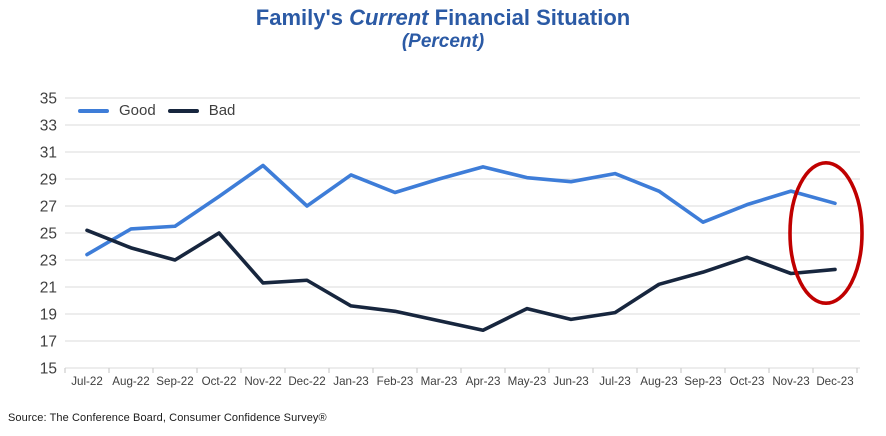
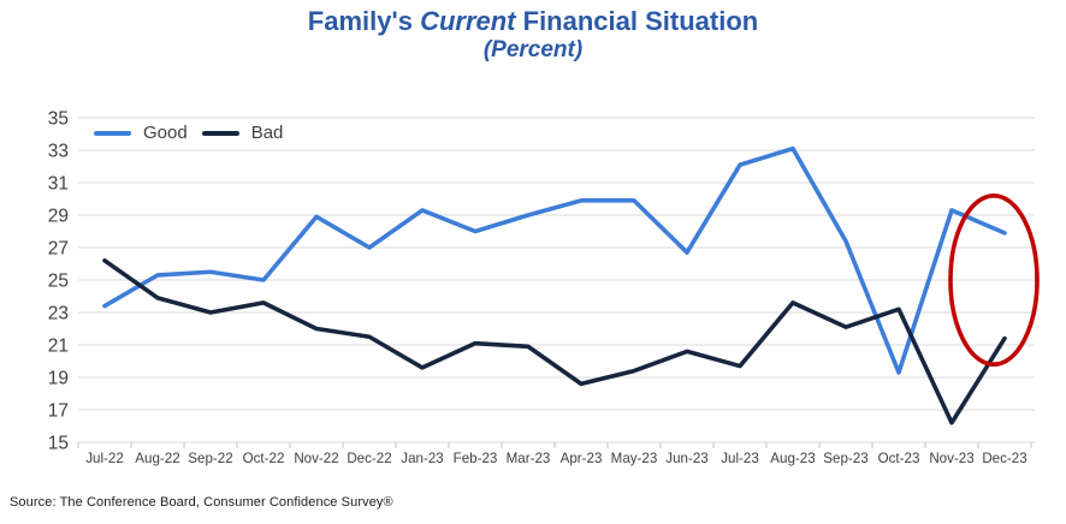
Bad/Jul-22: 25.2 -> 26.2
Good/Oct-22: 27.7 -> 25.0
Bad/Oct-22: 25.0 -> 23.6
Good/Nov-22: 30.0 -> 28.9
Bad/Nov-22: 21.3 -> 22.0
Bad/Feb-23: 19.2 -> 21.1
Bad/Mar-23: 18.5 -> 20.9
Bad/Apr-23: 17.8 -> 18.6
Good/May-23: 29.1 -> 29.9
Good/Jun-23: 28.8 -> 26.7
Bad/Jun-23: 18.6 -> 20.6
Good/Jul-23: 29.4 -> 32.1
Bad/Jul-23: 19.1 -> 19.7
Good/Aug-23: 28.1 -> 33.1
Bad/Aug-23: 21.2 -> 23.6
Good/Sep-23: 25.8 -> 27.4
Good/Oct-23: 27.1 -> 19.3
Good/Nov-23: 28.1 -> 29.3
Bad/Nov-23: 22.0 -> 16.2
Good/Dec-23: 27.2 -> 27.9
Bad/Dec-23: 22.3 -> 21.4
